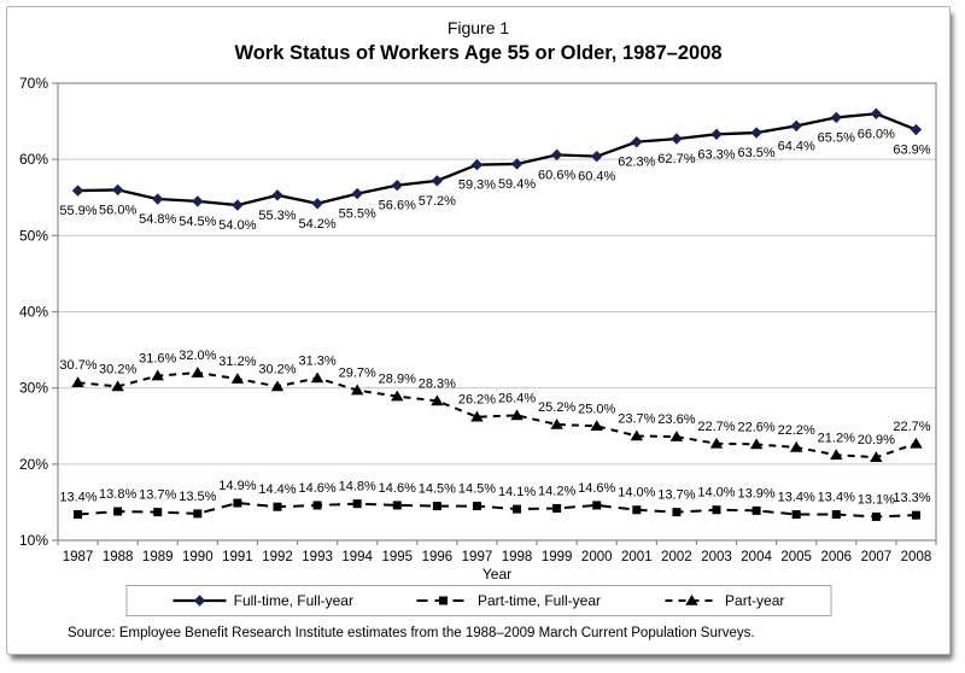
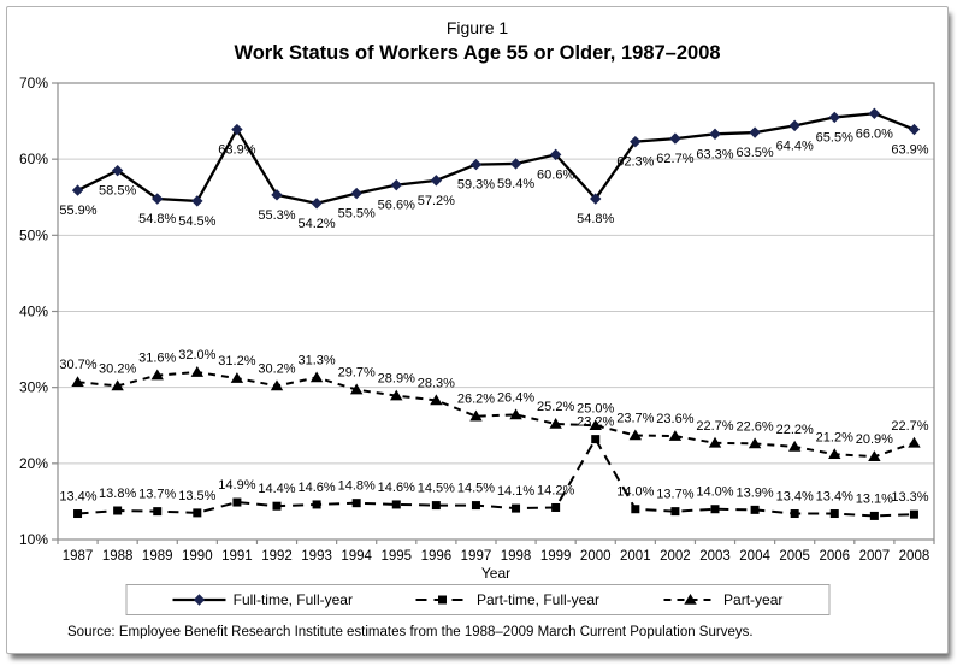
Full-time, Full-year/1988: 56.0% -> 58.5%
Full-time, Full-year/1991: 54.0% -> 63.9%
Full-time, Full-year/2000: 60.4% -> 54.8%
Part-time, Full-year/2000: 14.6% -> 23.2%
